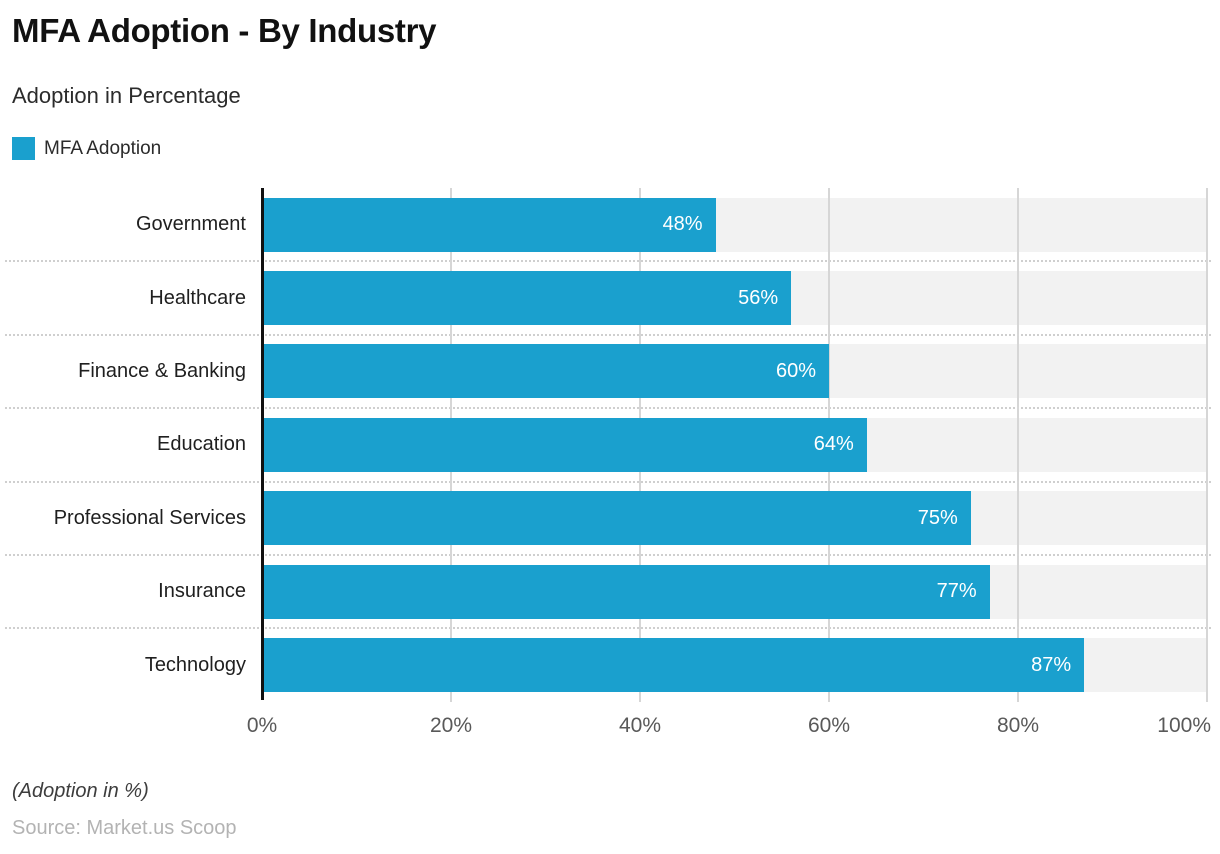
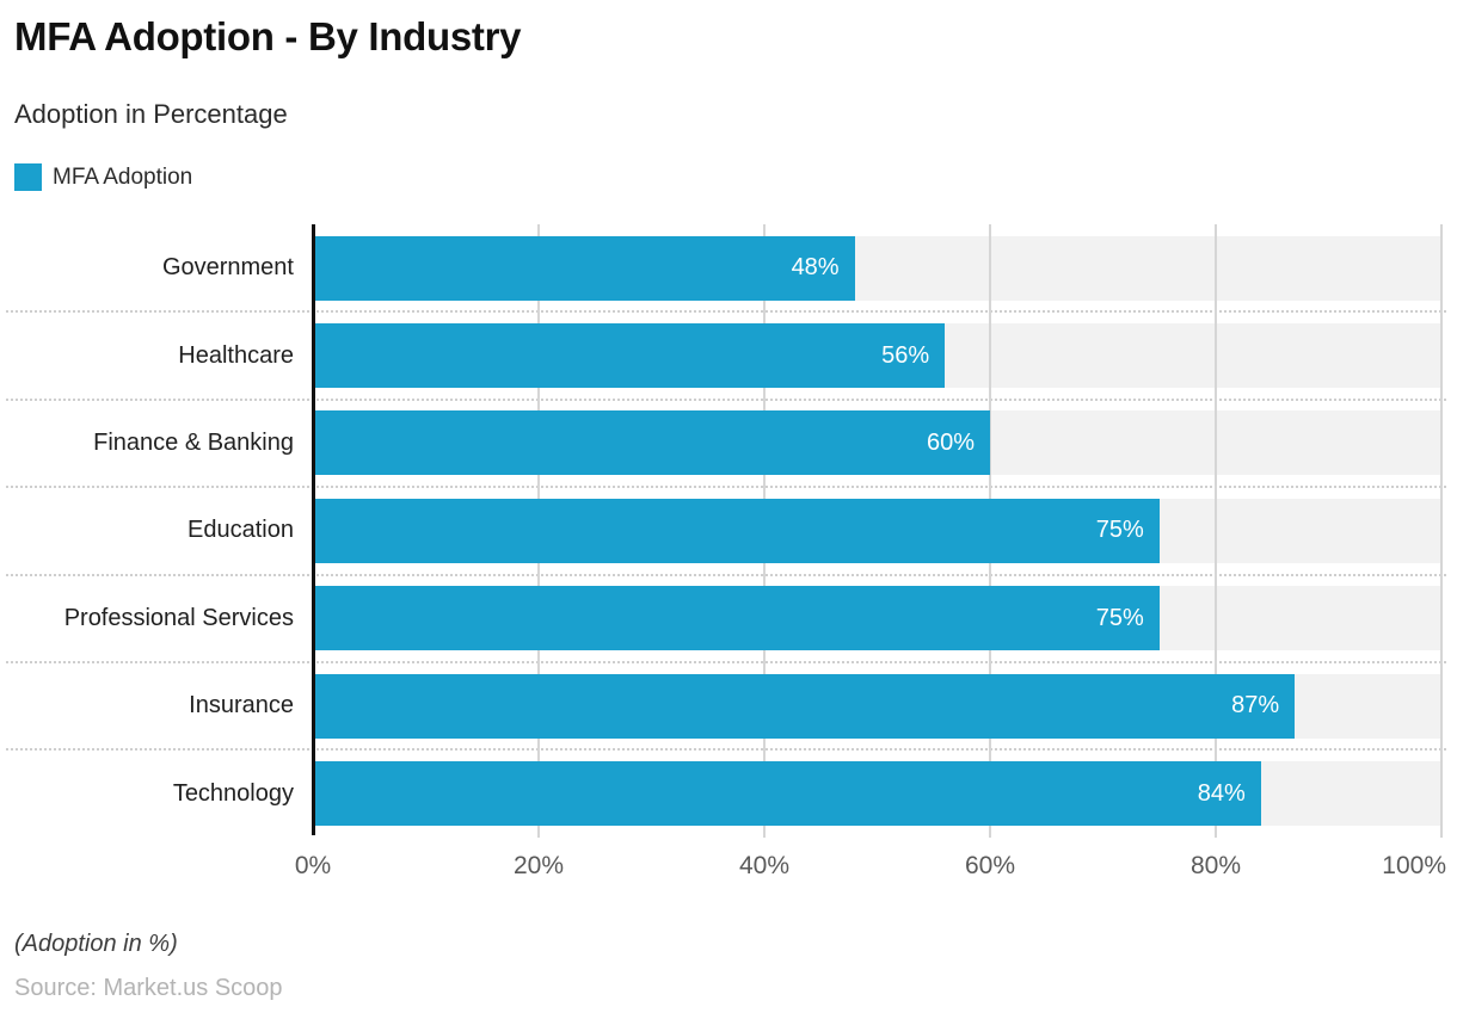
Education: 64% -> 75%
Insurance: 77% -> 87%
Technology: 87% -> 84%
